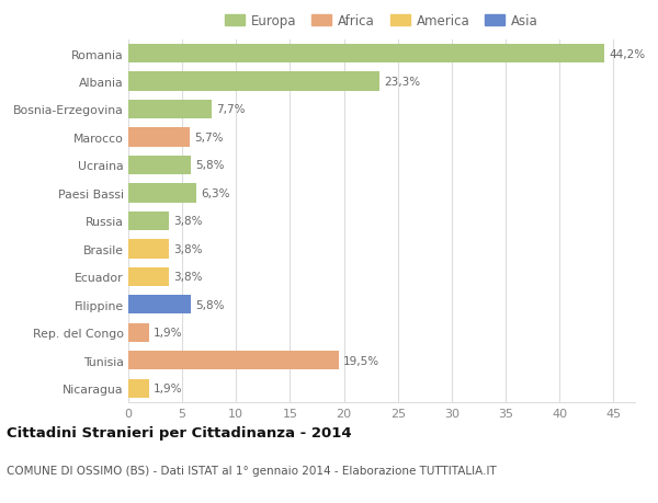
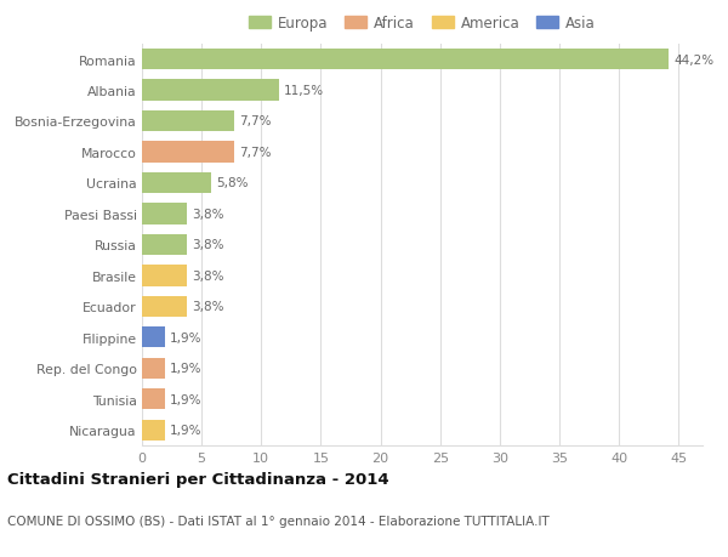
Albania: 23,3% -> 11,5%
Marocco: 5,7% -> 7,7%
Paesi Bassi: 6,3% -> 3,8%
Filippine: 5,8% -> 1,9%
Tunisia: 19,5% -> 1,9%
